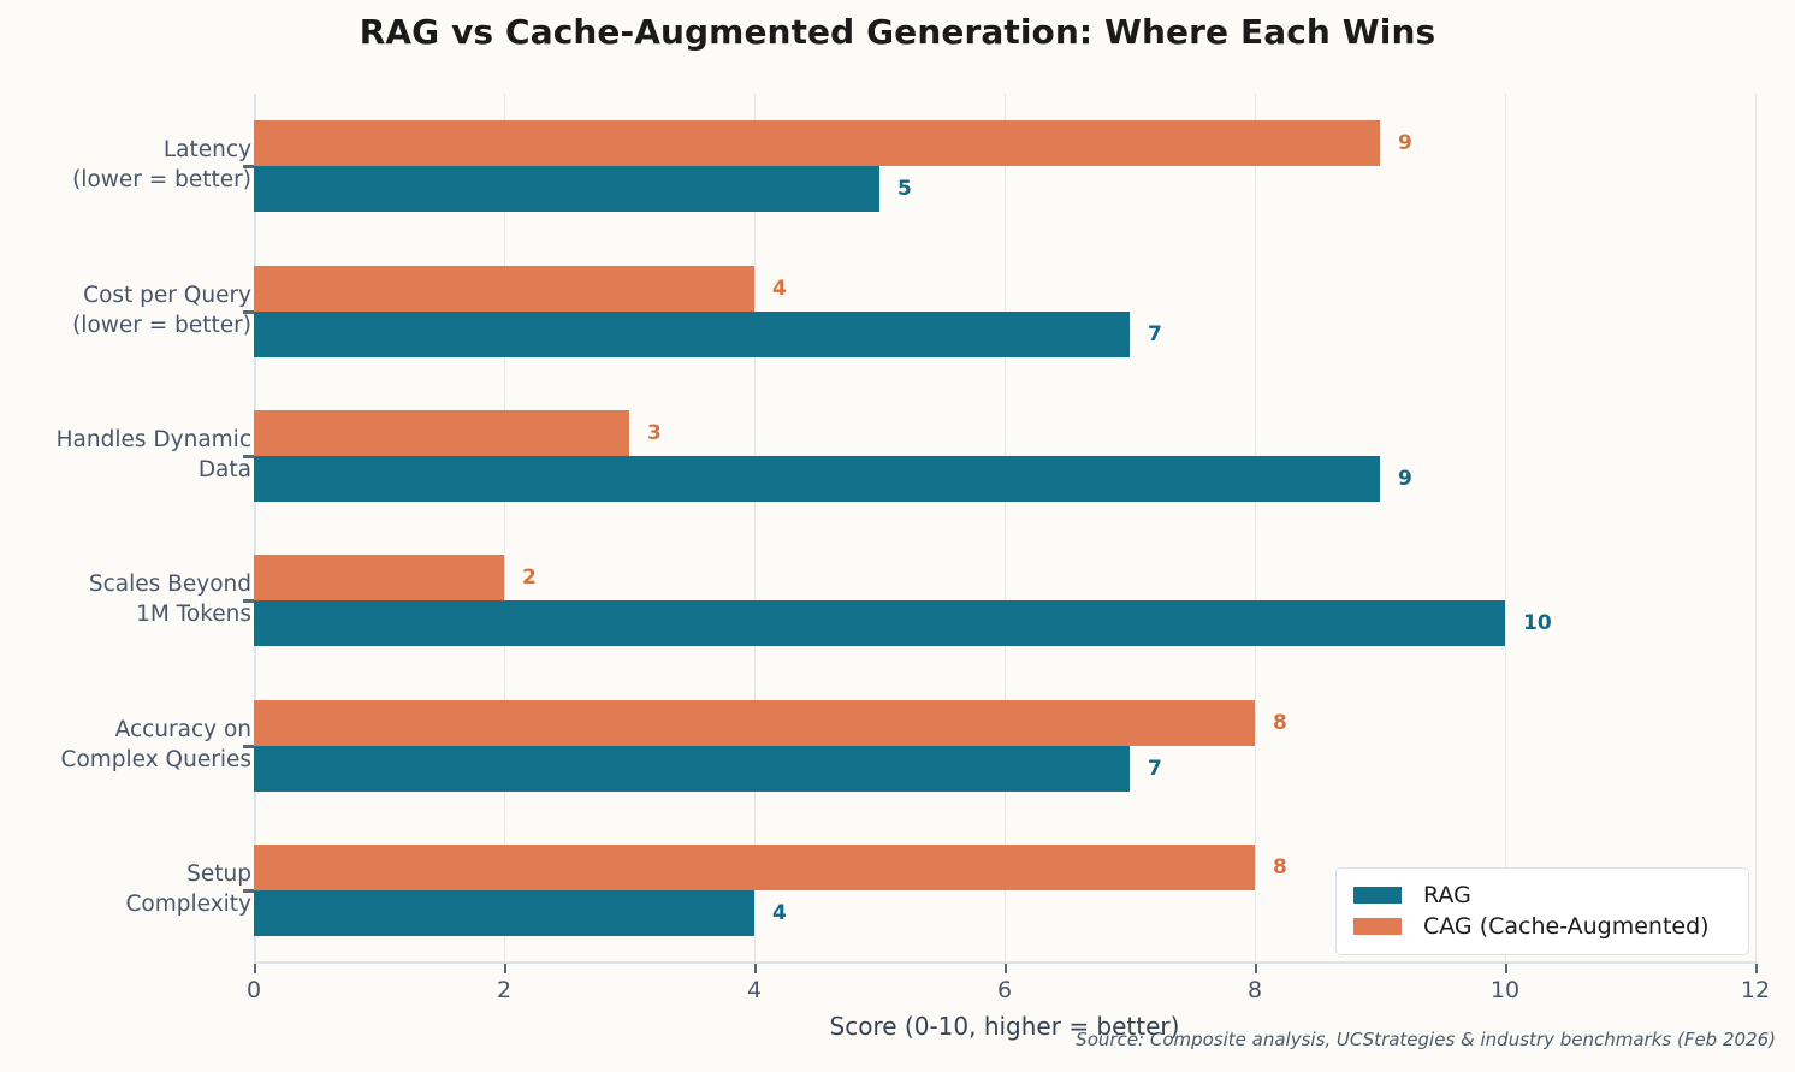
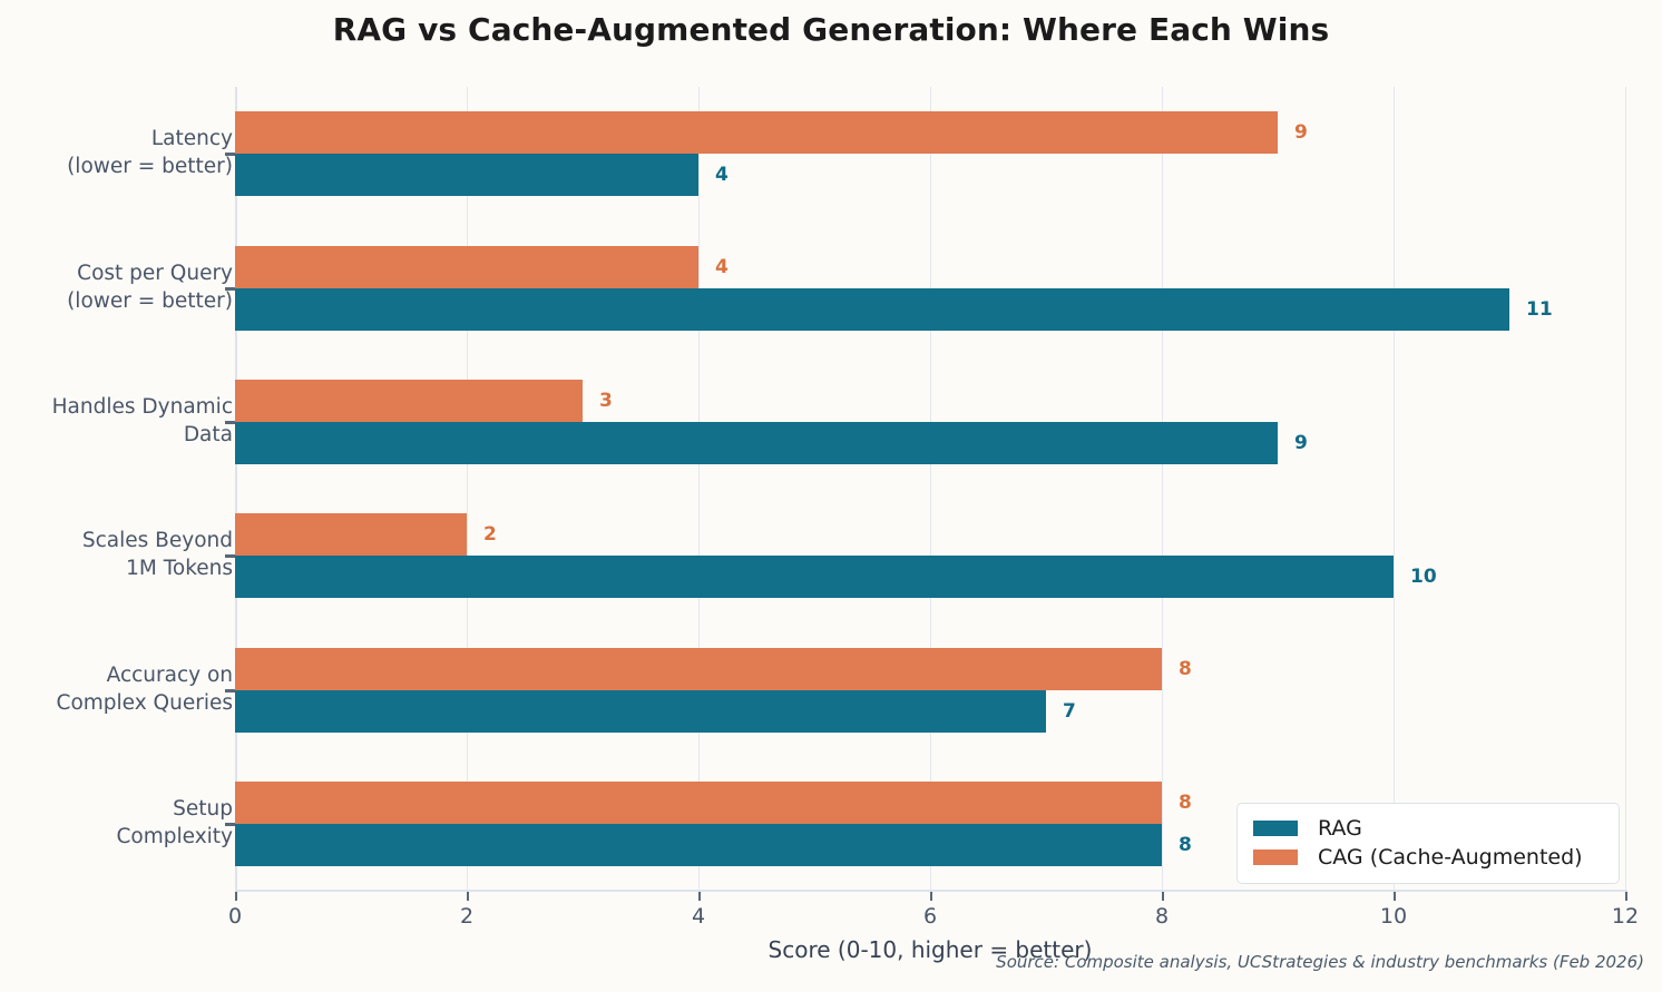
RAG/Latency (lower = better): 5 -> 4
RAG/Cost per Query (lower = better): 7 -> 11
RAG/Setup Complexity: 4 -> 8
